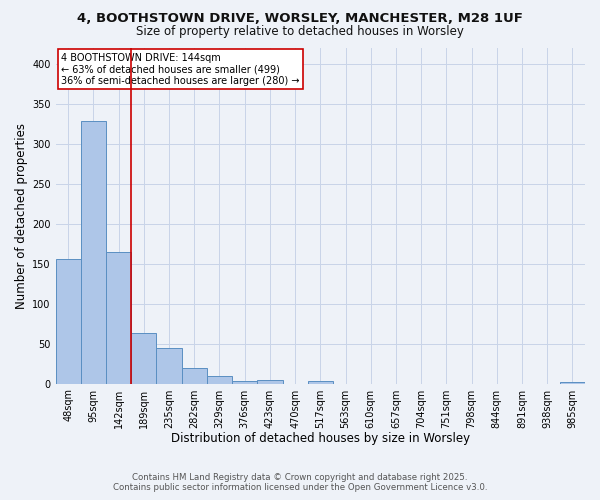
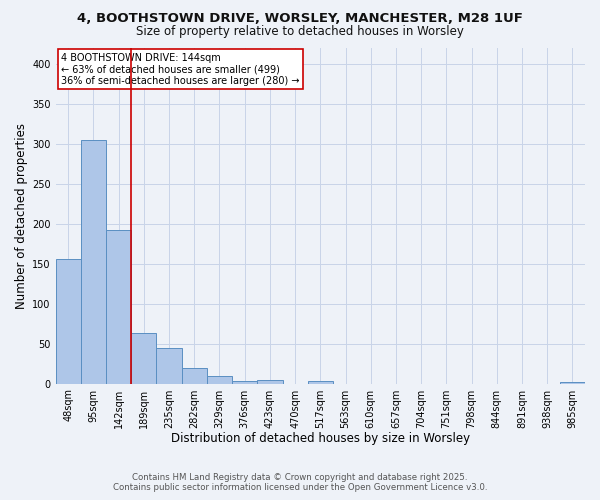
95sqm: 328 -> 304
142sqm: 164 -> 192
